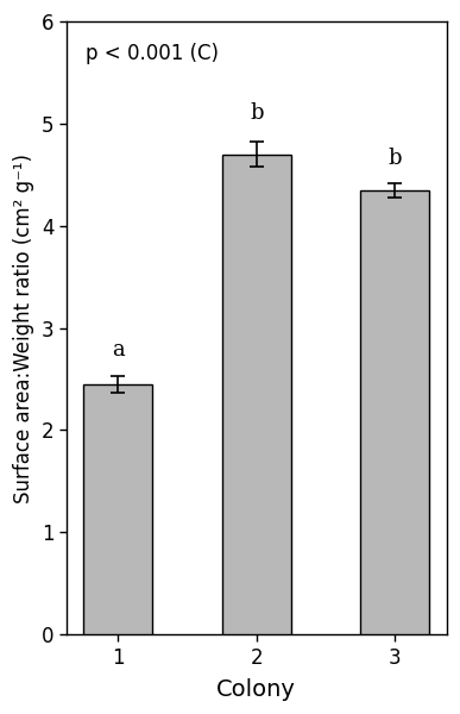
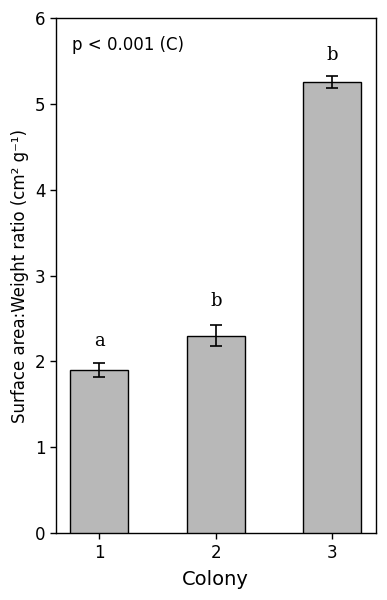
1: 2.45 -> 1.90
2: 4.70 -> 2.30
3: 4.35 -> 5.26
